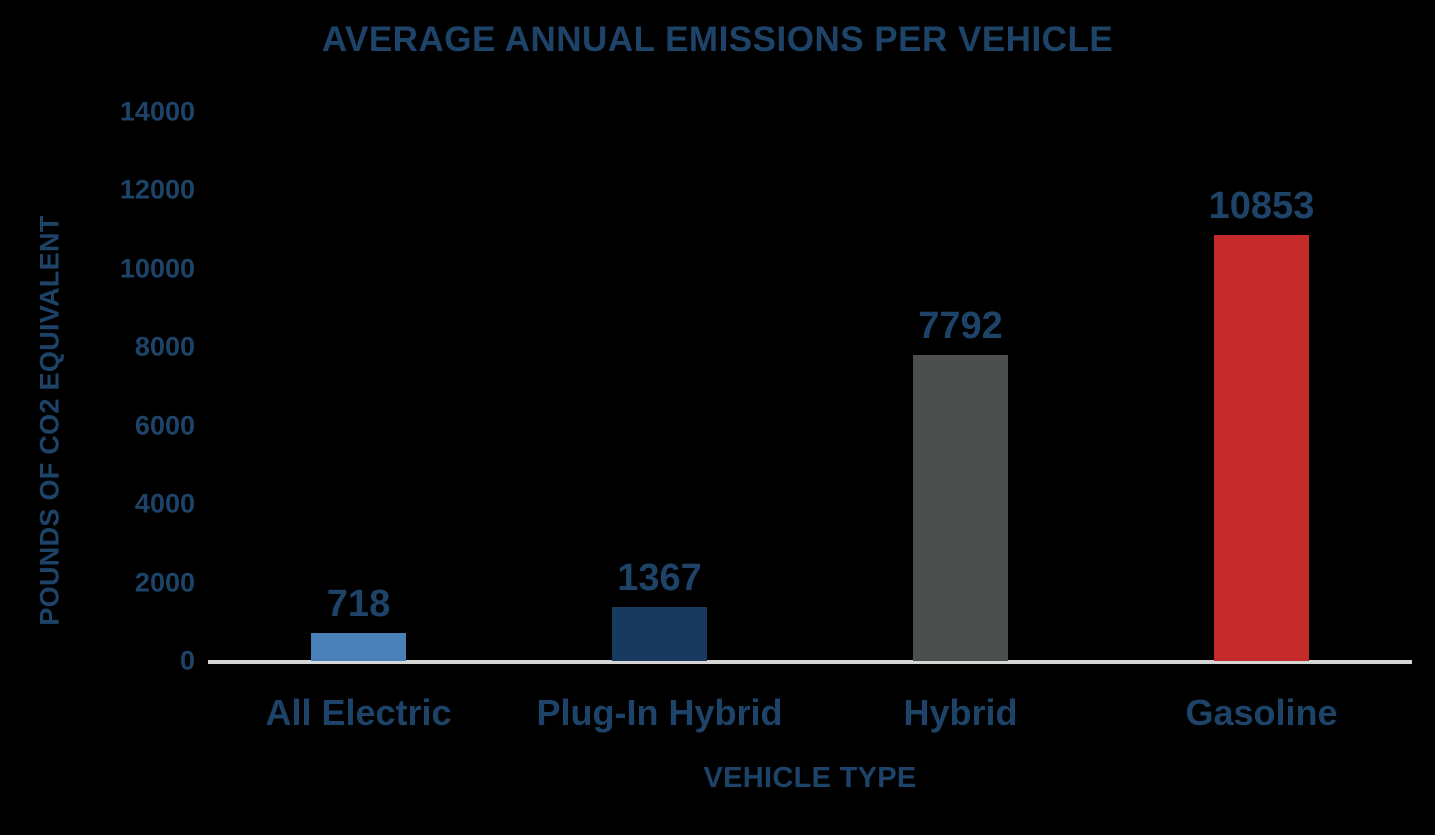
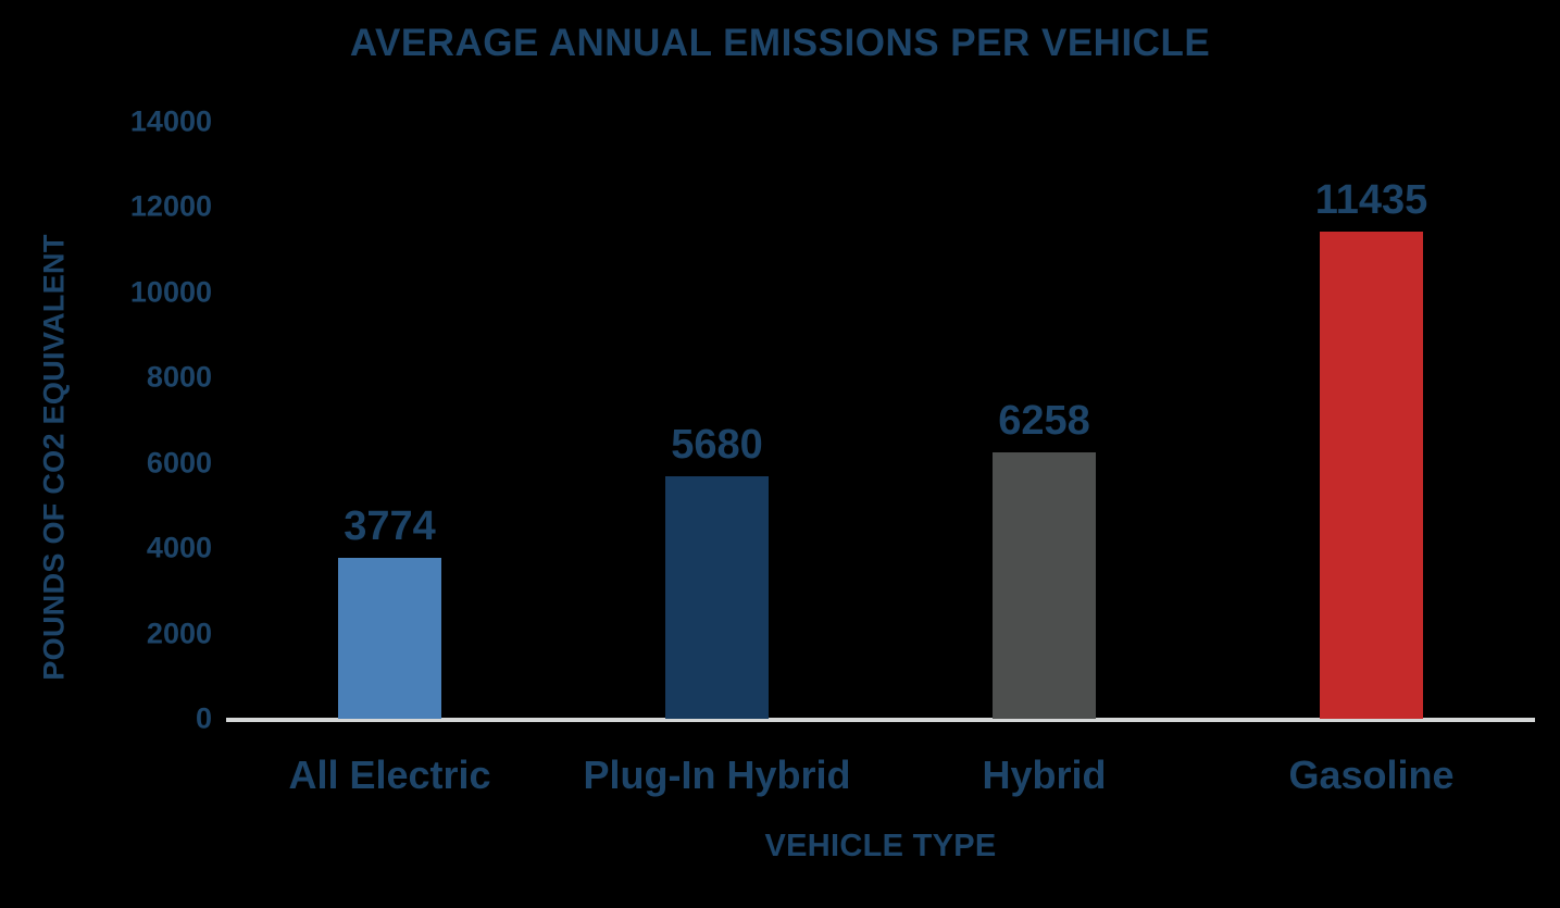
All Electric: 718 -> 3774
Plug-In Hybrid: 1367 -> 5680
Hybrid: 7792 -> 6258
Gasoline: 10853 -> 11435
